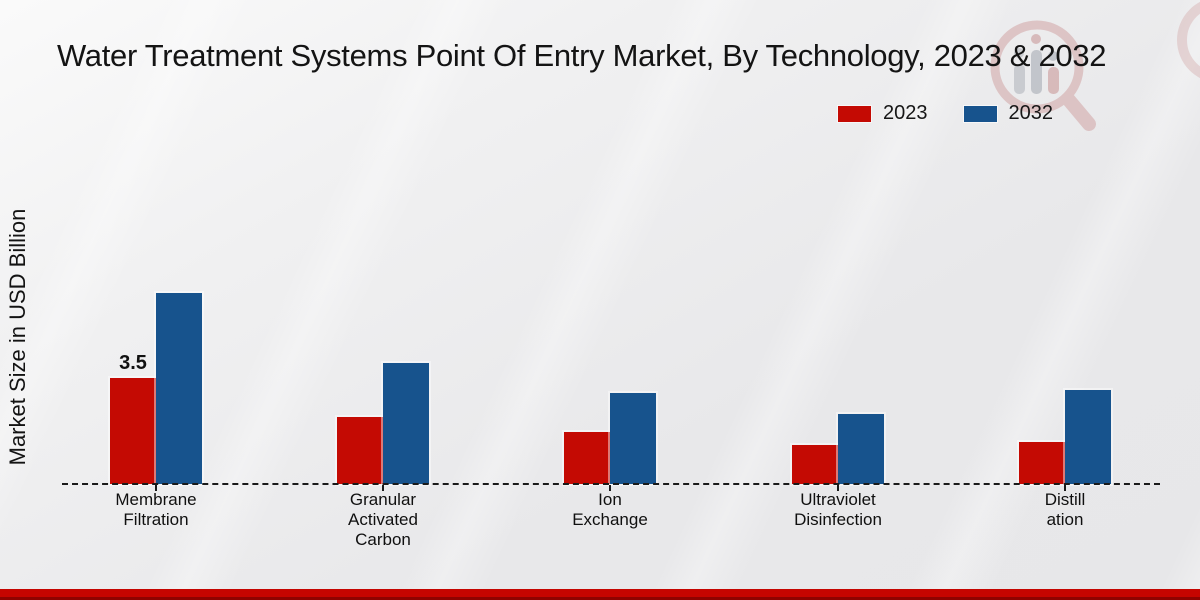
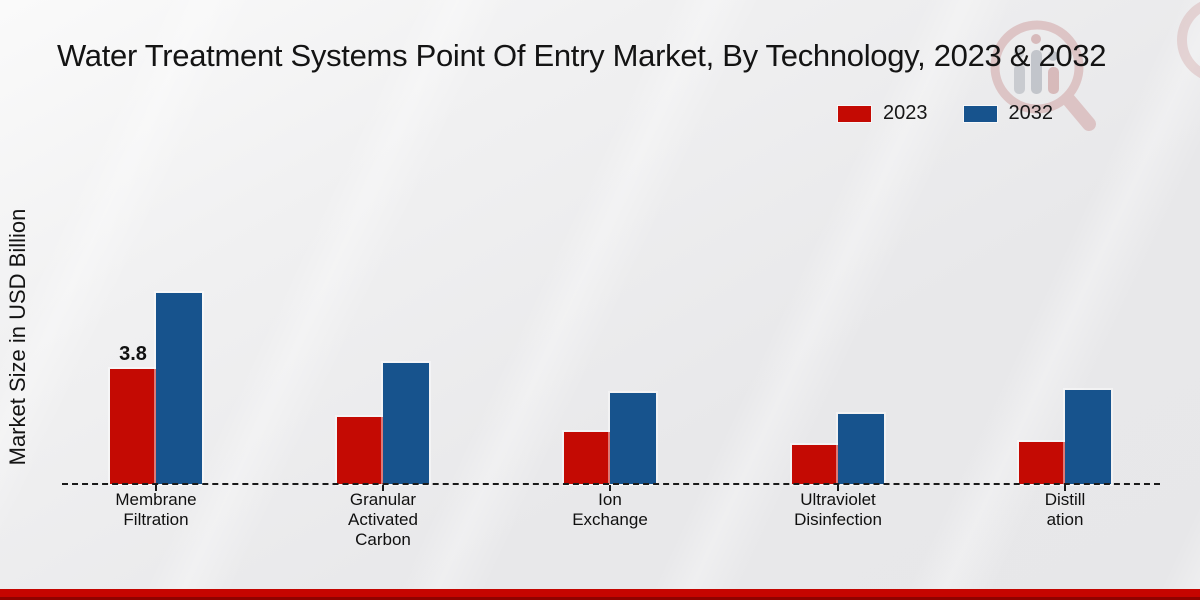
2023/Membrane Filtration: 3.5 -> 3.8
